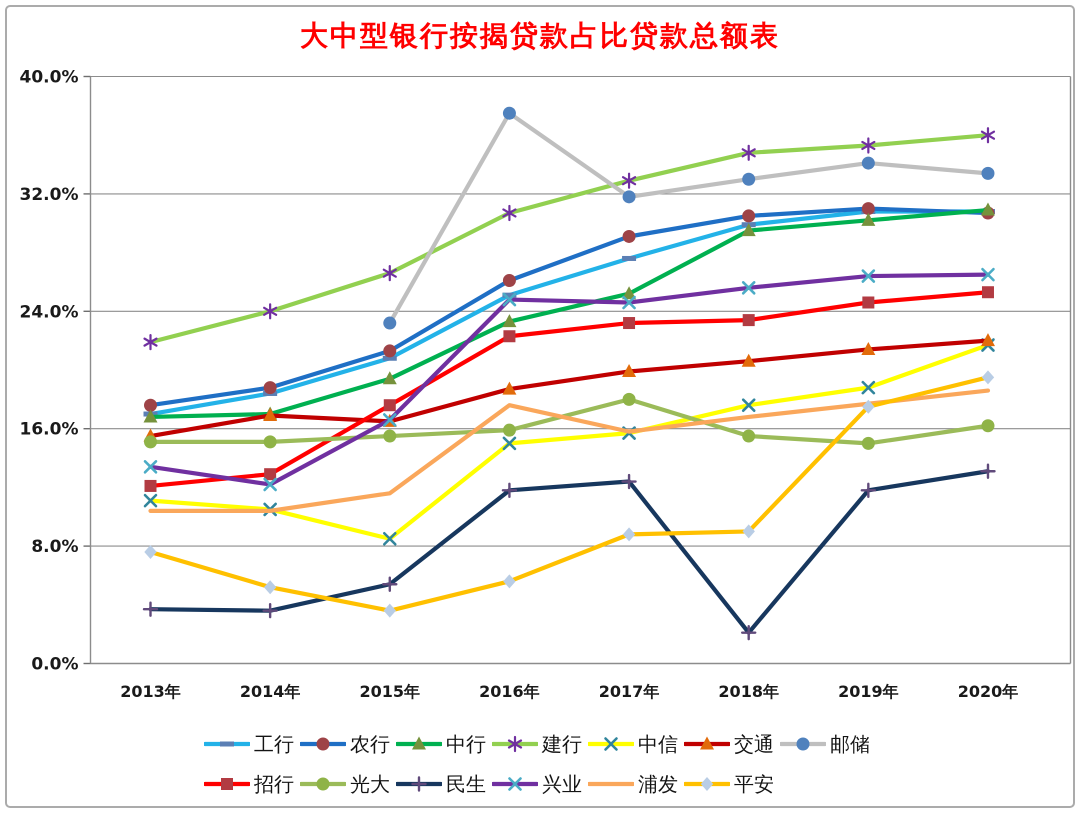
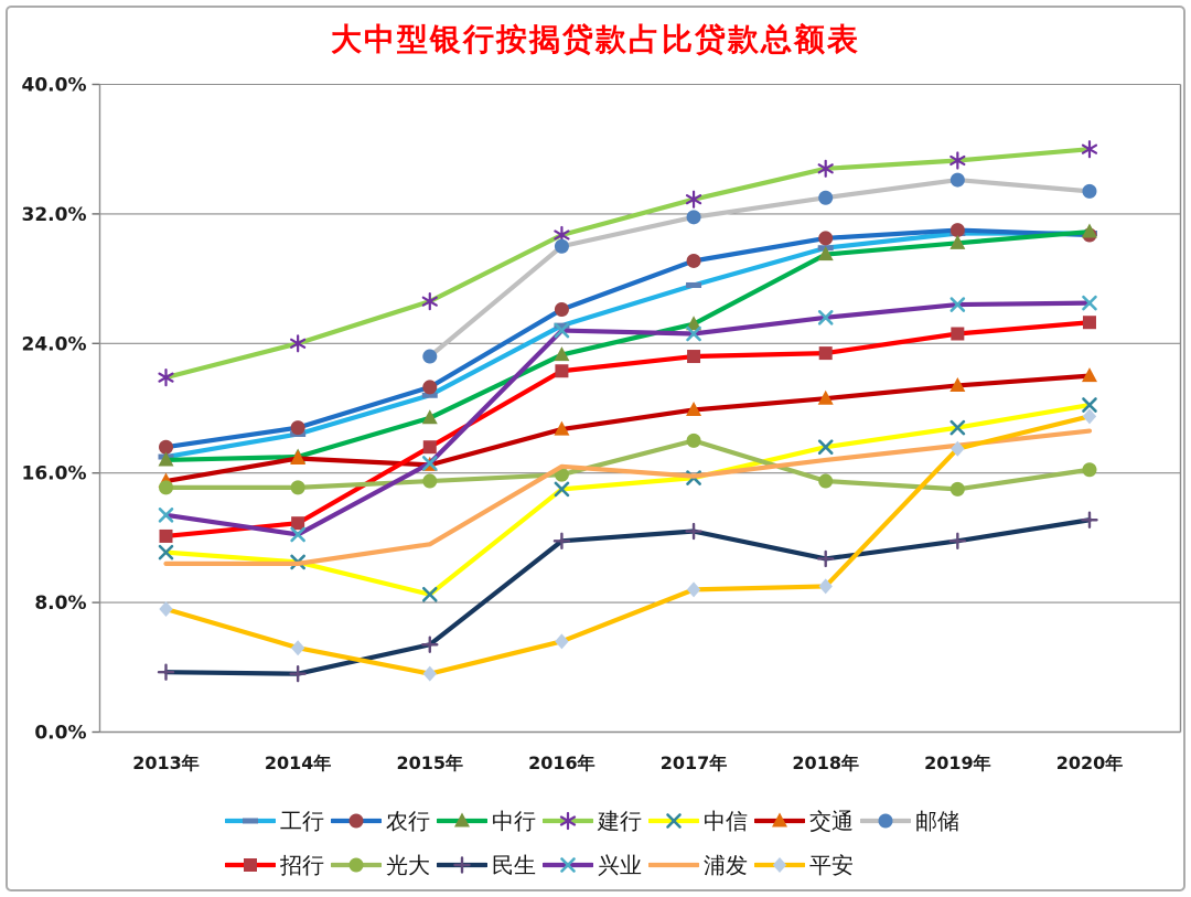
邮储/2016年: 37.5% -> 30.0%
浦发/2016年: 17.6% -> 16.4%
民生/2018年: 2.1% -> 10.7%
中信/2020年: 21.7% -> 20.2%
